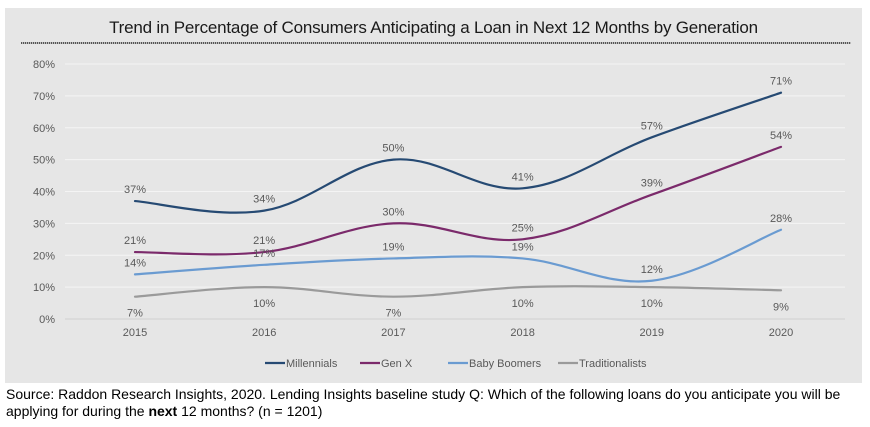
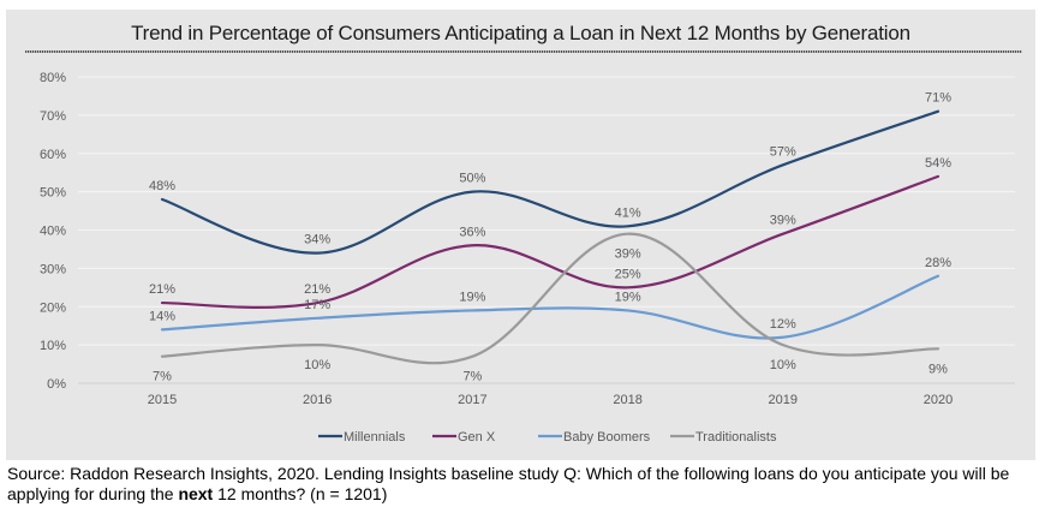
Millennials/2015: 37% -> 48%
Gen X/2017: 30% -> 36%
Traditionalists/2018: 10% -> 39%
